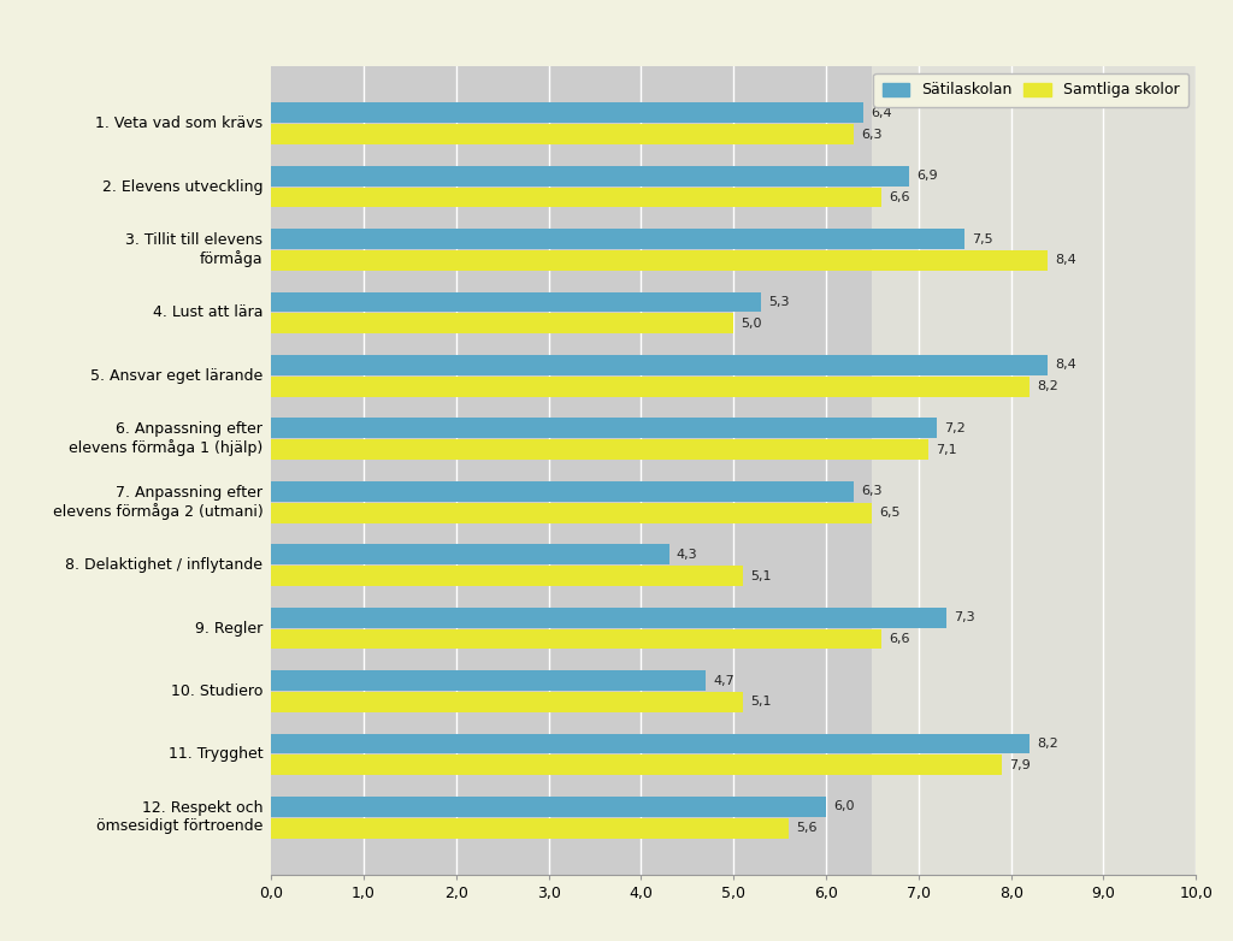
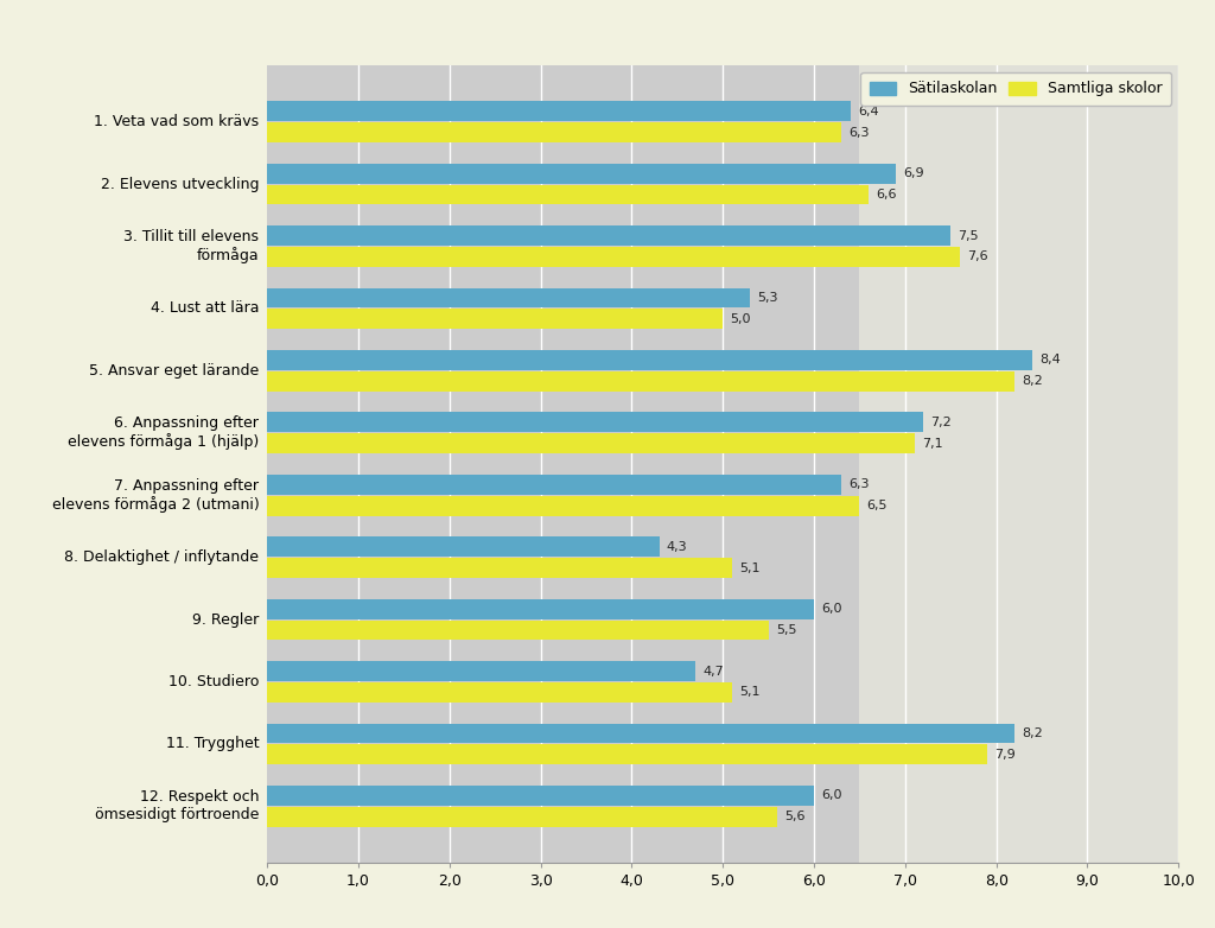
Samtliga skolor/3. Tillit till elevens förmåga: 8,4 -> 7,6
Sätilaskolan/9. Regler: 7,3 -> 6,0
Samtliga skolor/9. Regler: 6,6 -> 5,5
